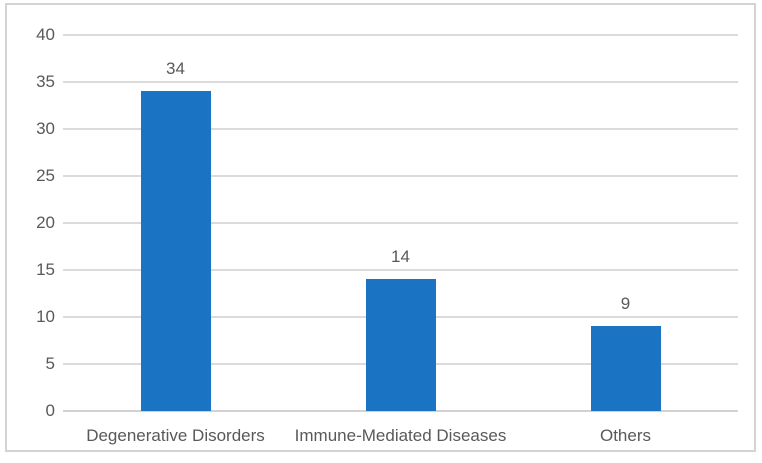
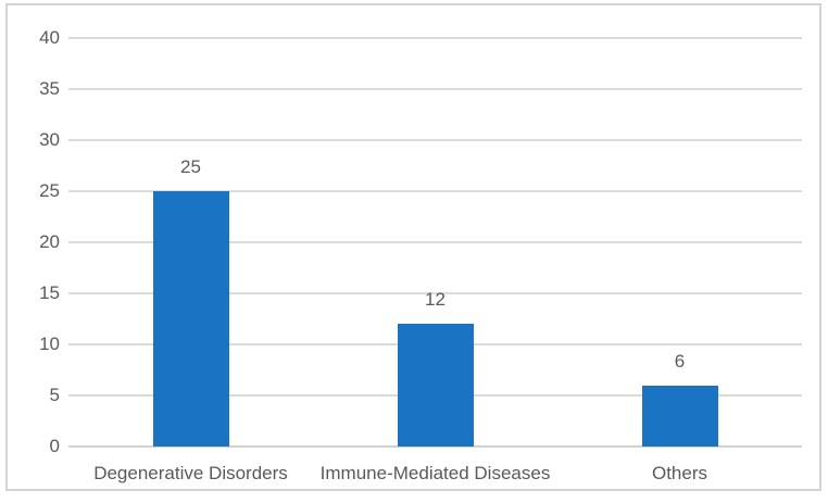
Degenerative Disorders: 34 -> 25
Immune-Mediated Diseases: 14 -> 12
Others: 9 -> 6
